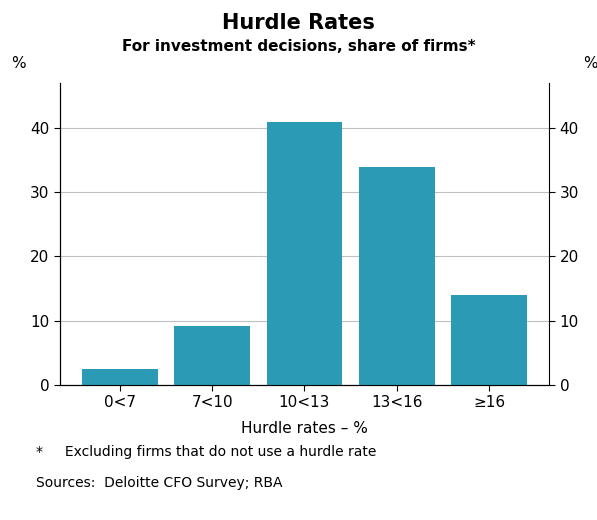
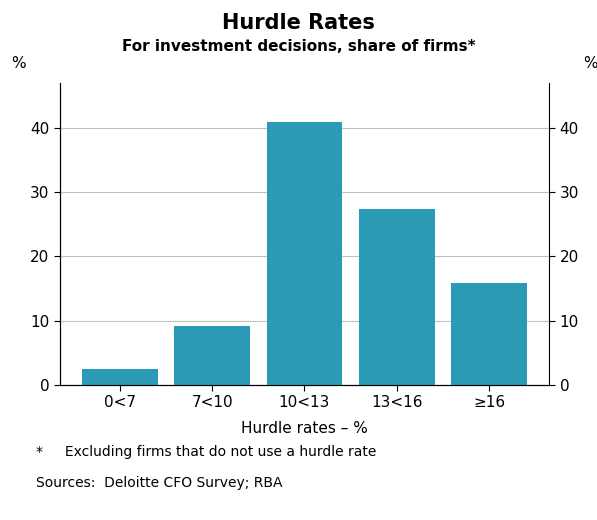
13<16: 34.0 -> 27.4
≥16: 14.0 -> 15.8
